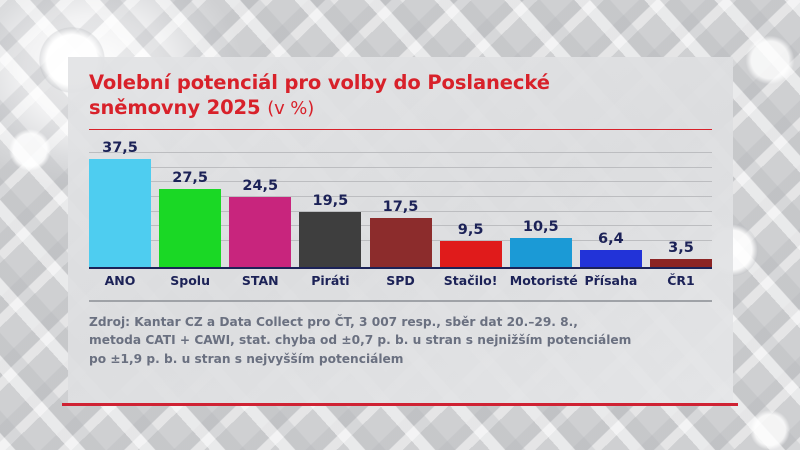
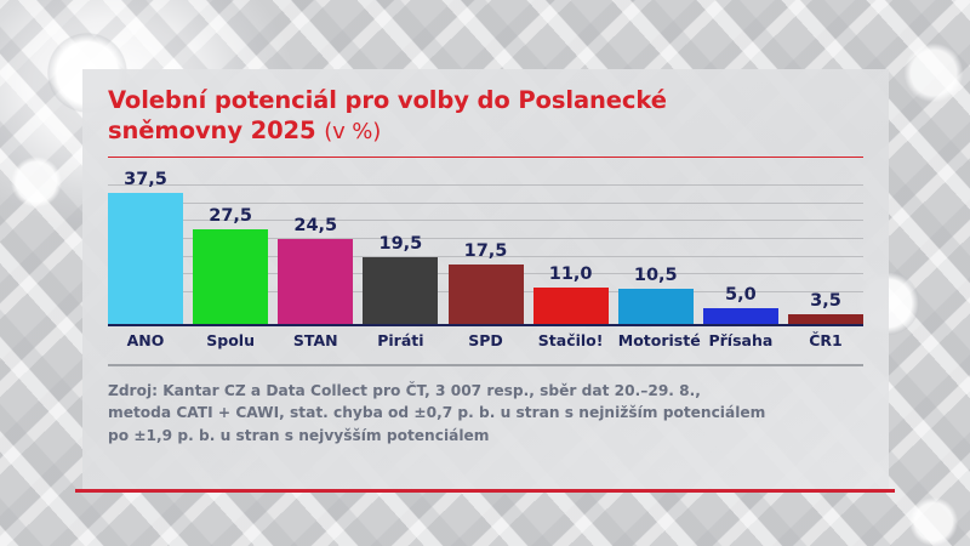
Stačilo!: 9,5 -> 11,0
Přísaha: 6,4 -> 5,0
